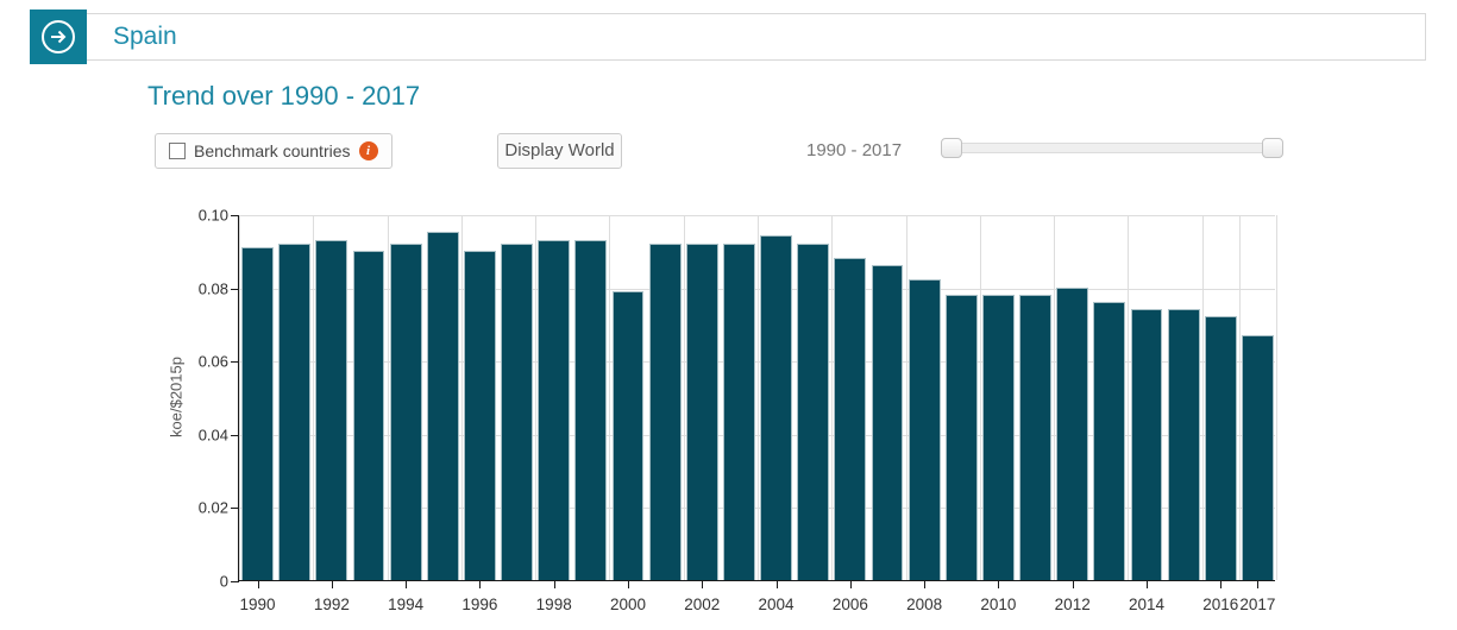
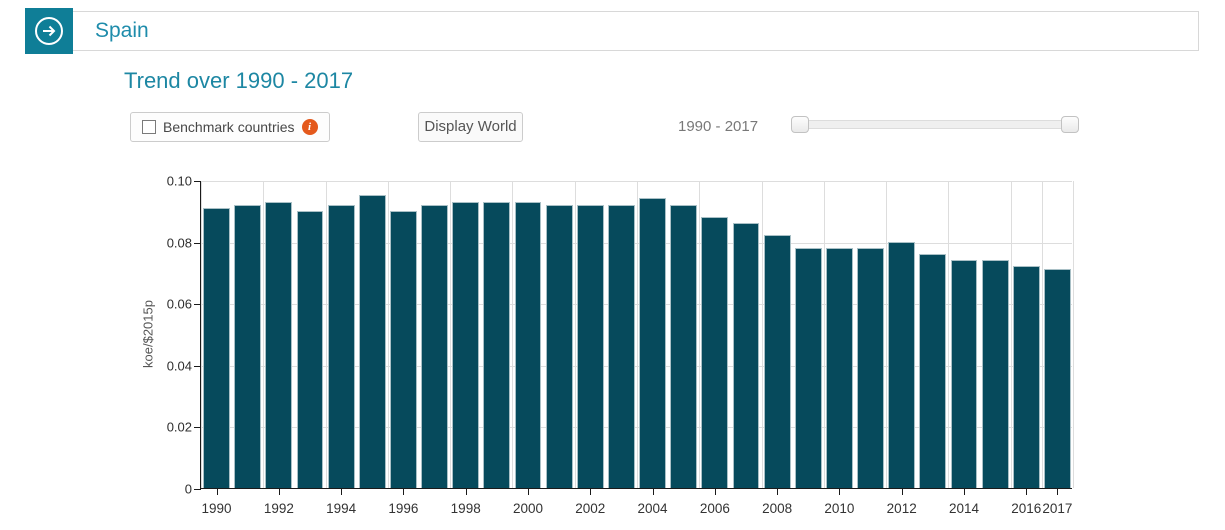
2000: 0.079 -> 0.093
2017: 0.067 -> 0.071
